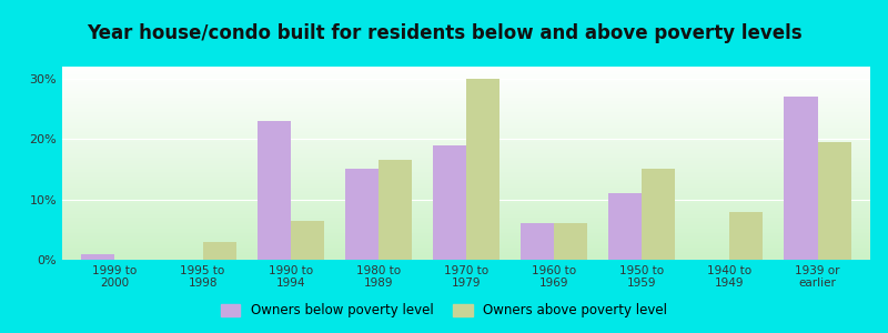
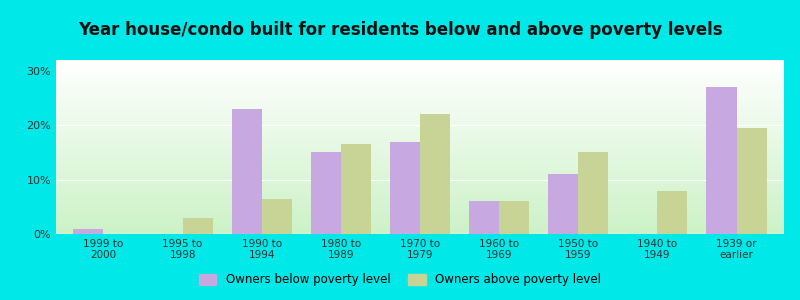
Owners below poverty level/1970 to 1979: 19% -> 17%
Owners above poverty level/1970 to 1979: 30.0% -> 22.0%
